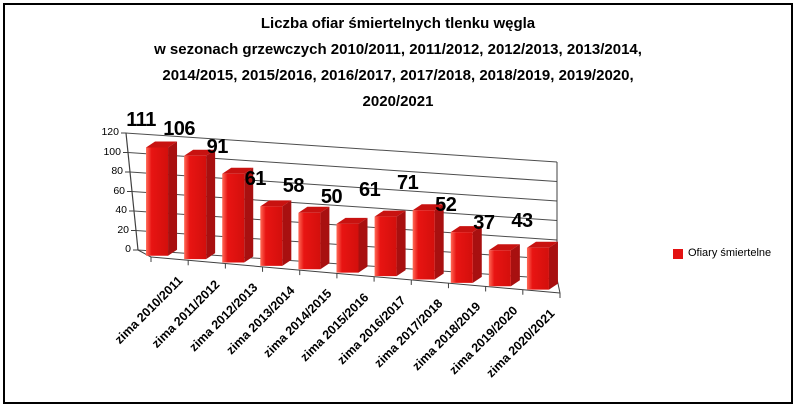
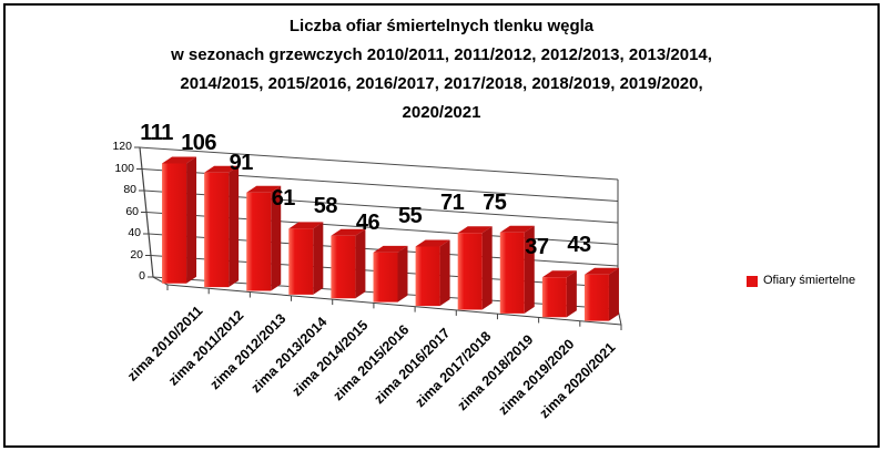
zima 2015/2016: 50 -> 46
zima 2016/2017: 61 -> 55
zima 2018/2019: 52 -> 75
